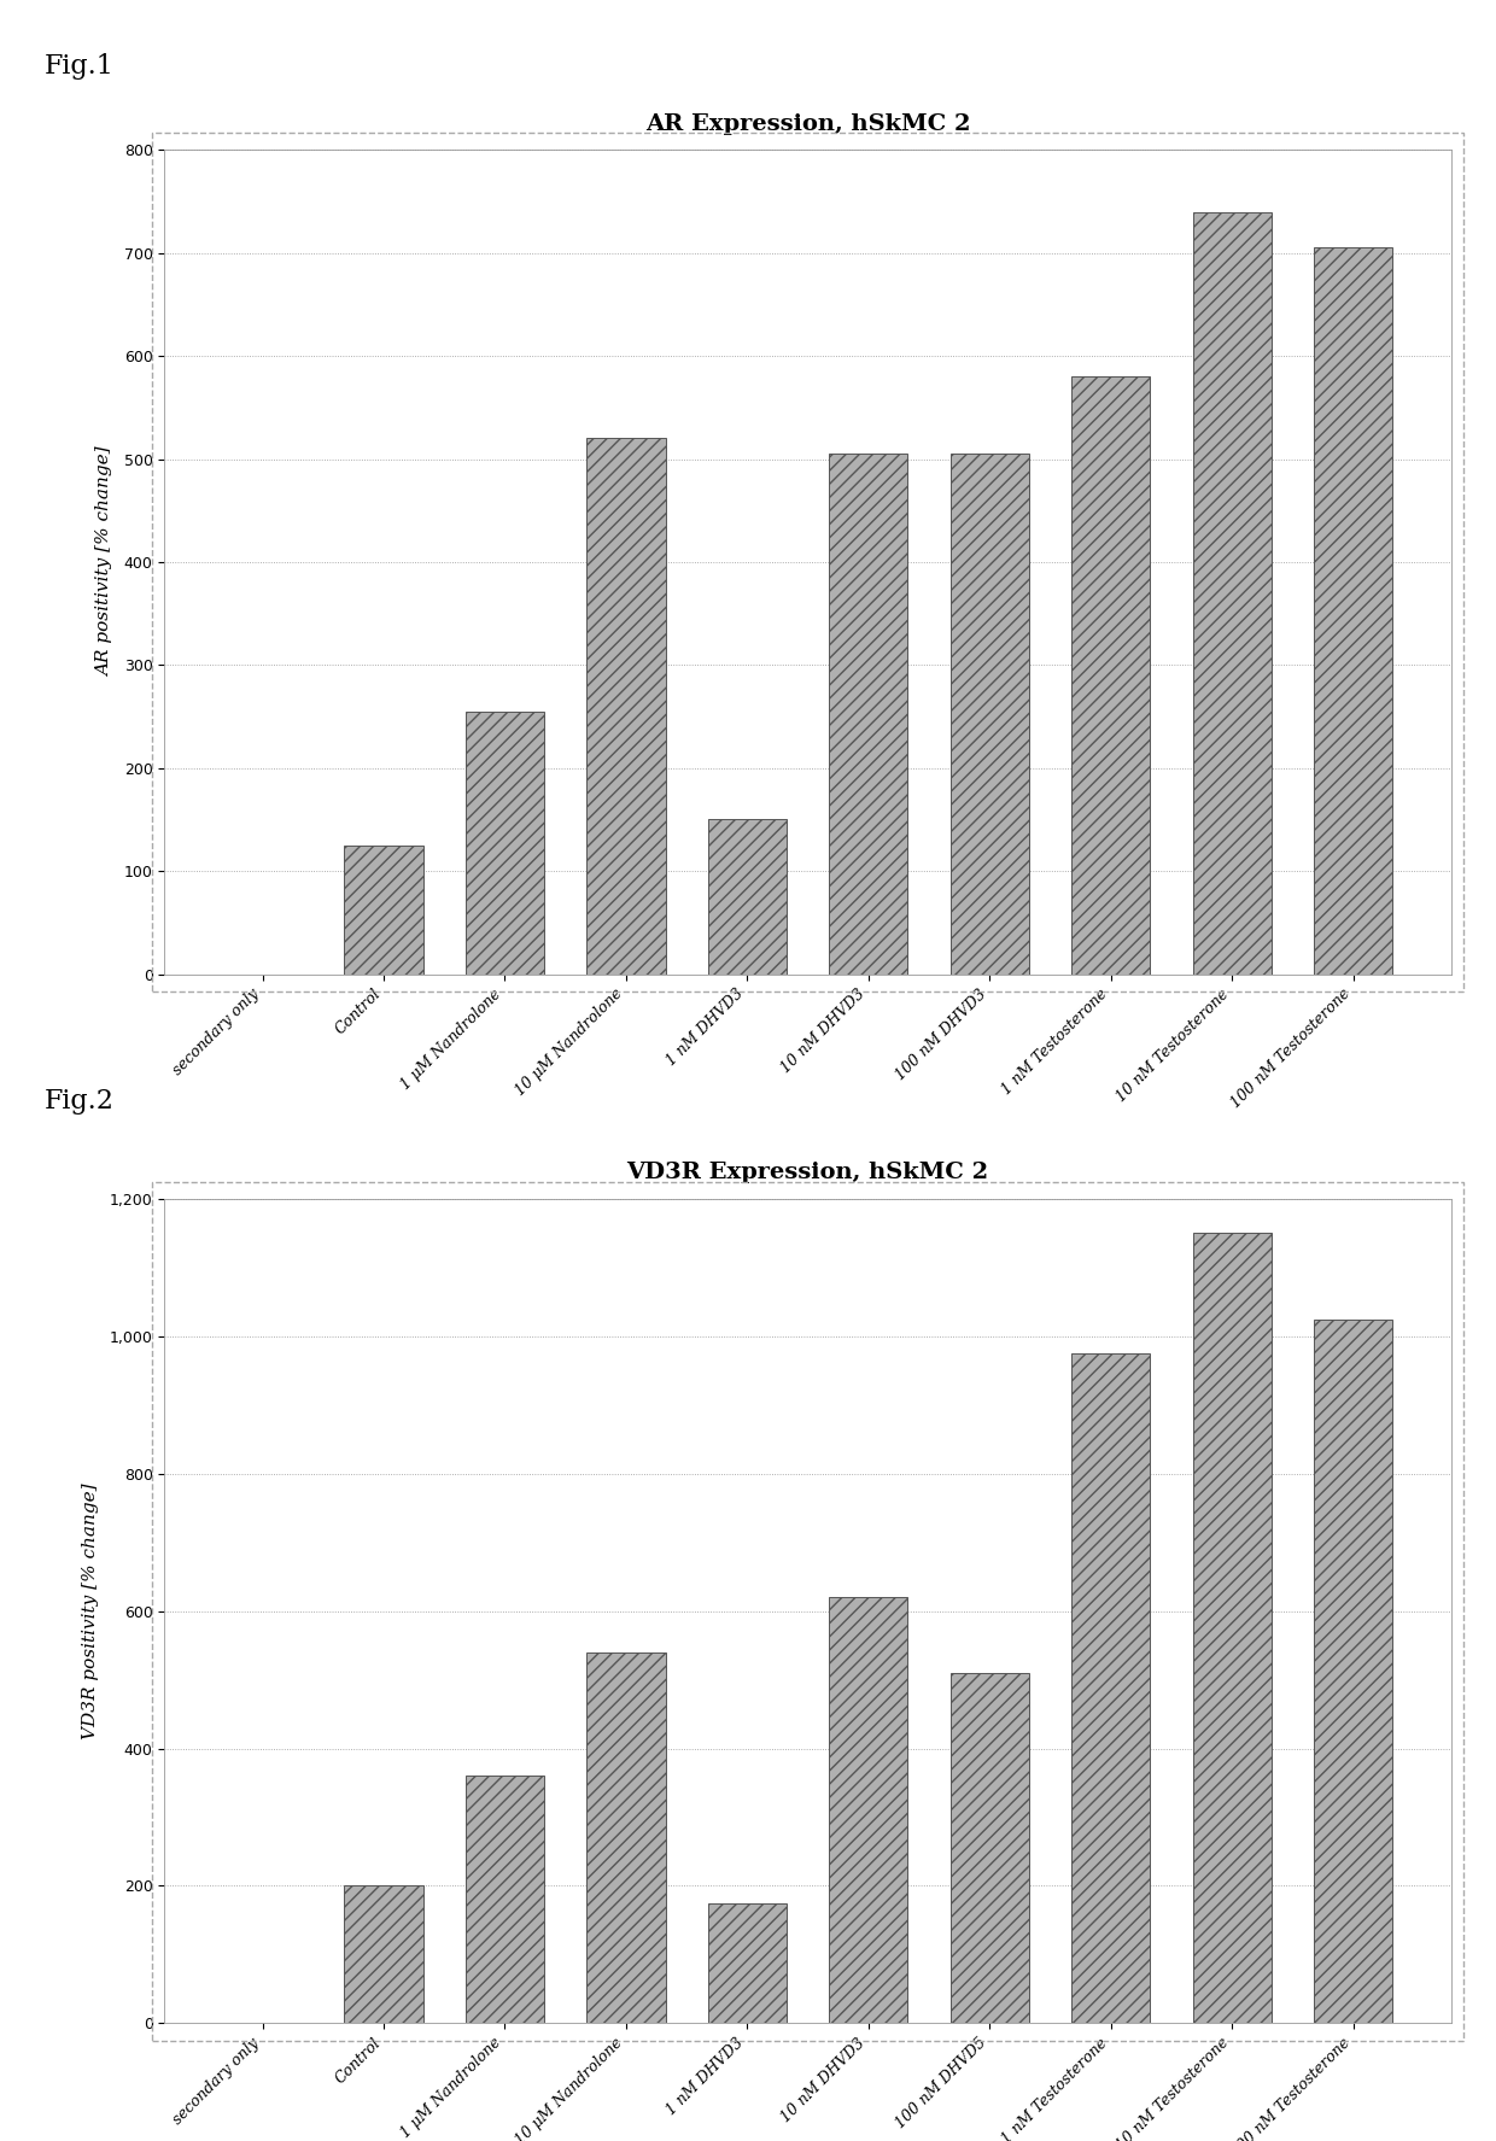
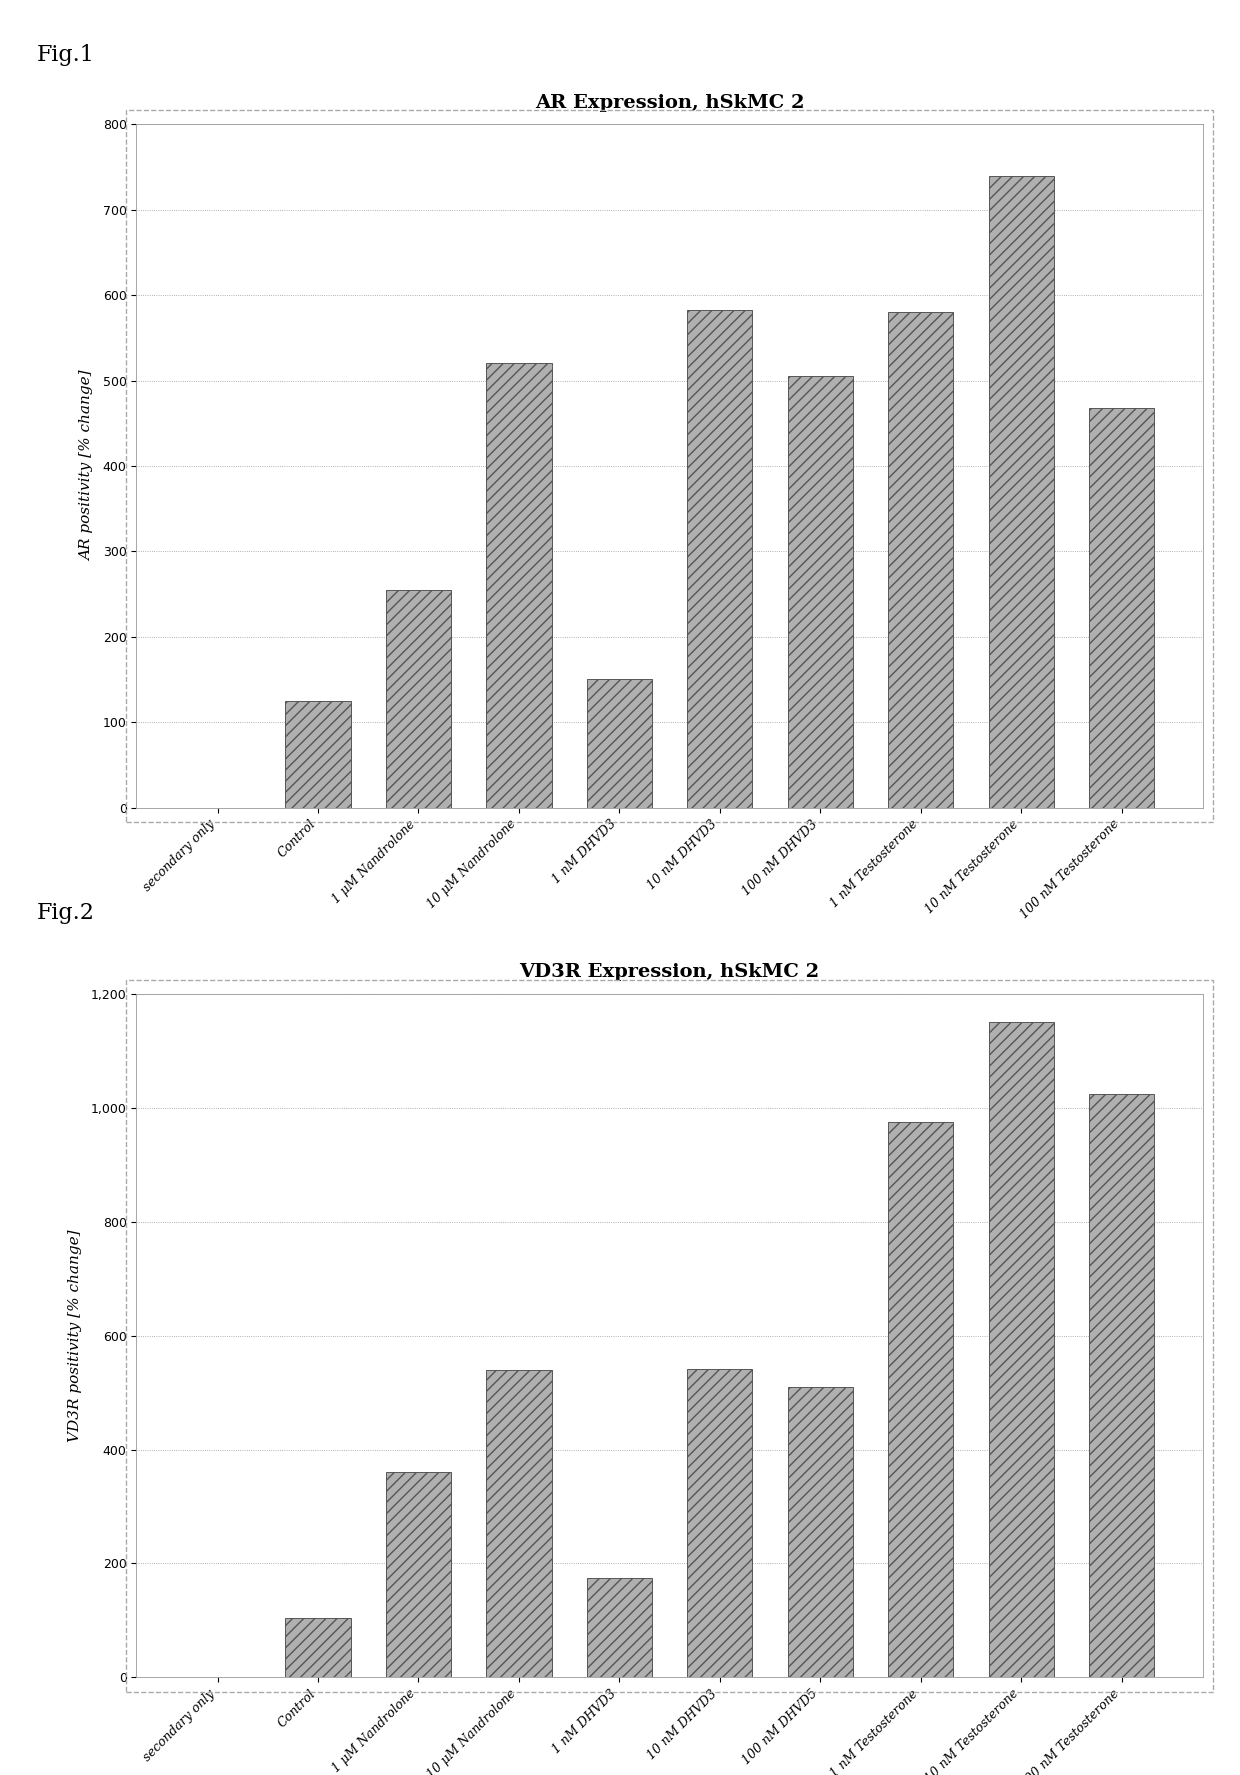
AR Expression, hSkMC 2/10 nM DHVD3: 505 -> 582
AR Expression, hSkMC 2/100 nM Testosterone: 705 -> 468
VD3R Expression, hSkMC 2/Control: 200 -> 104
VD3R Expression, hSkMC 2/10 nM DHVD3: 620 -> 542
